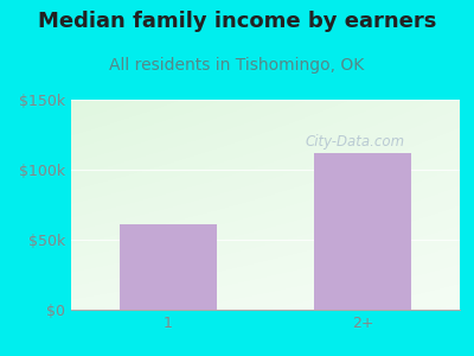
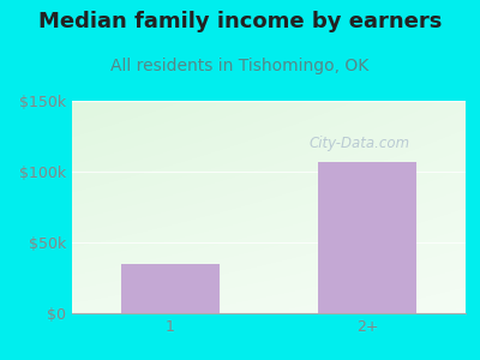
1: $61k -> $35k
2+: $112k -> $107k
